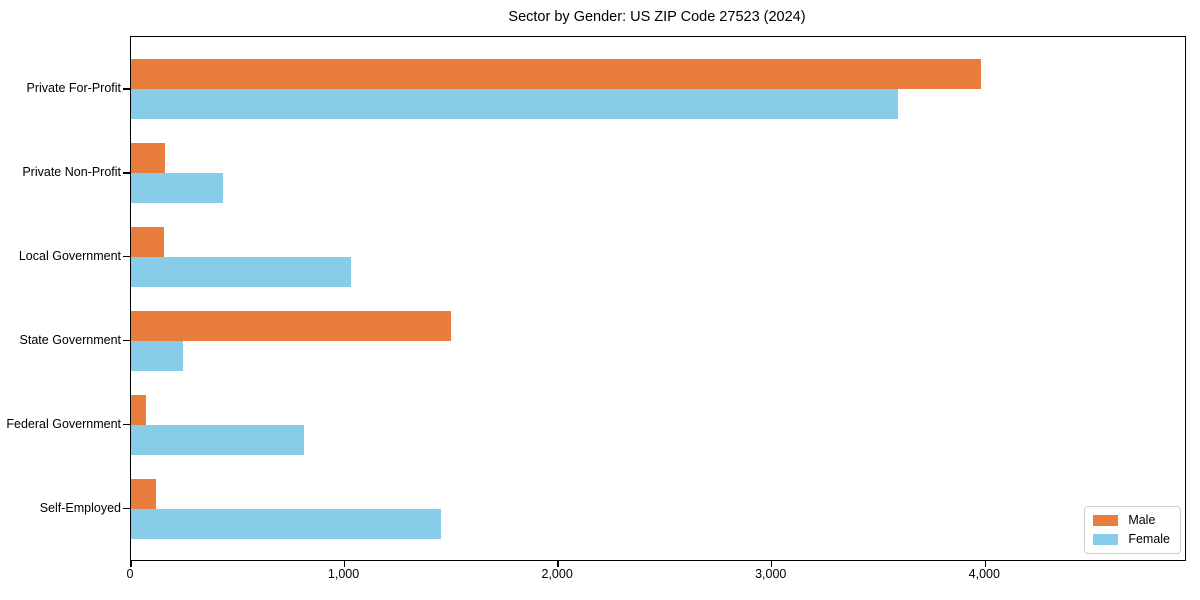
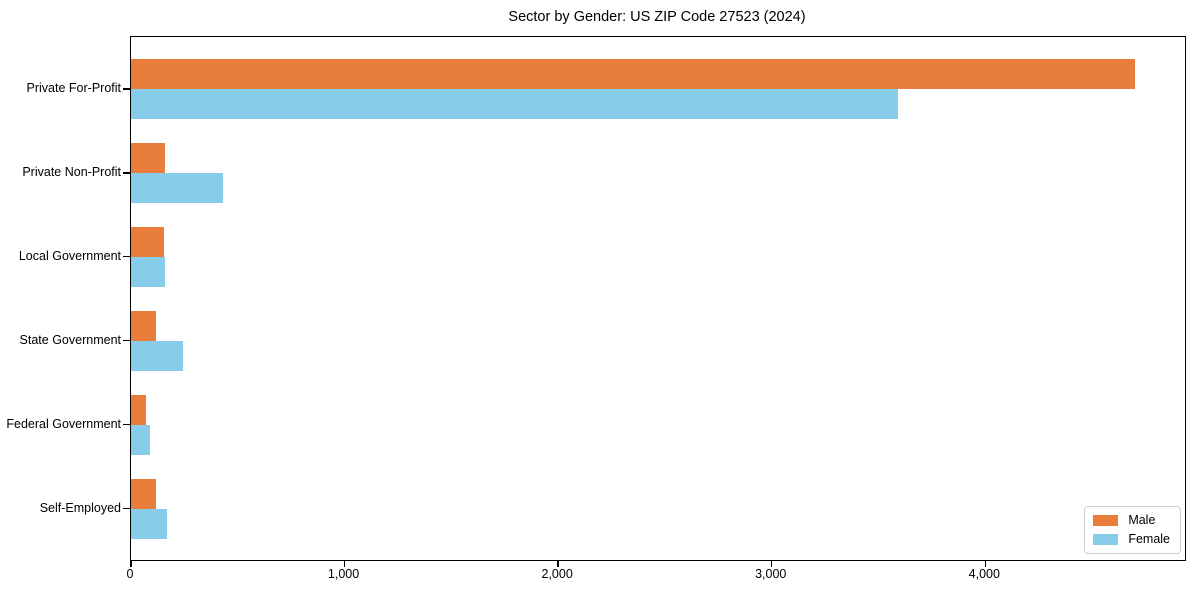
Male/Private For-Profit: 3980 -> 4700
Female/Local Government: 1030 -> 160
Male/State Government: 1500 -> 120
Female/Federal Government: 810 -> 90
Female/Self-Employed: 1450 -> 170
